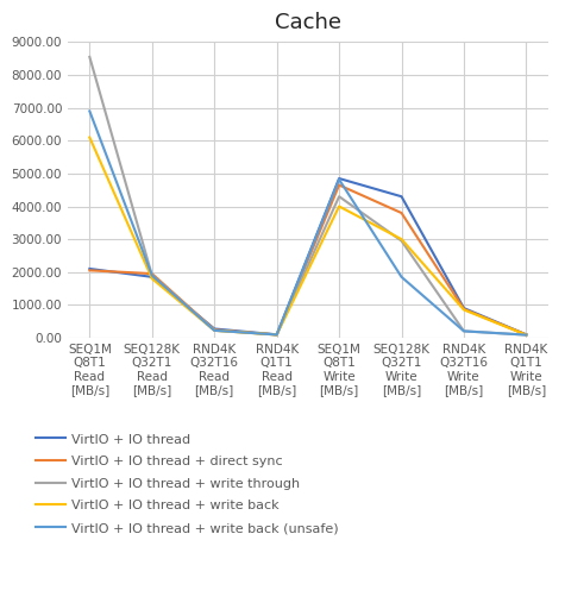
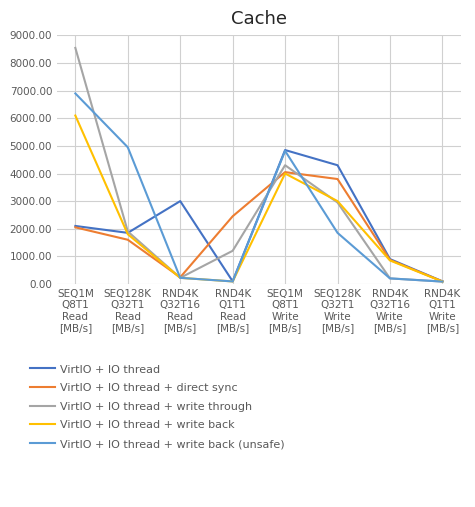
VirtIO + IO thread + direct sync/SEQ128K Q32T1 Read [MB/s]: 1950 -> 1600
VirtIO + IO thread + write back (unsafe)/SEQ128K Q32T1 Read [MB/s]: 1900 -> 4950
VirtIO + IO thread/RND4K Q32T16 Read [MB/s]: 270 -> 3000
VirtIO + IO thread + direct sync/RND4K Q1T1 Read [MB/s]: 90 -> 2450
VirtIO + IO thread + write through/RND4K Q1T1 Read [MB/s]: 100 -> 1200
VirtIO + IO thread + direct sync/SEQ1M Q8T1 Write [MB/s]: 4650 -> 4050
